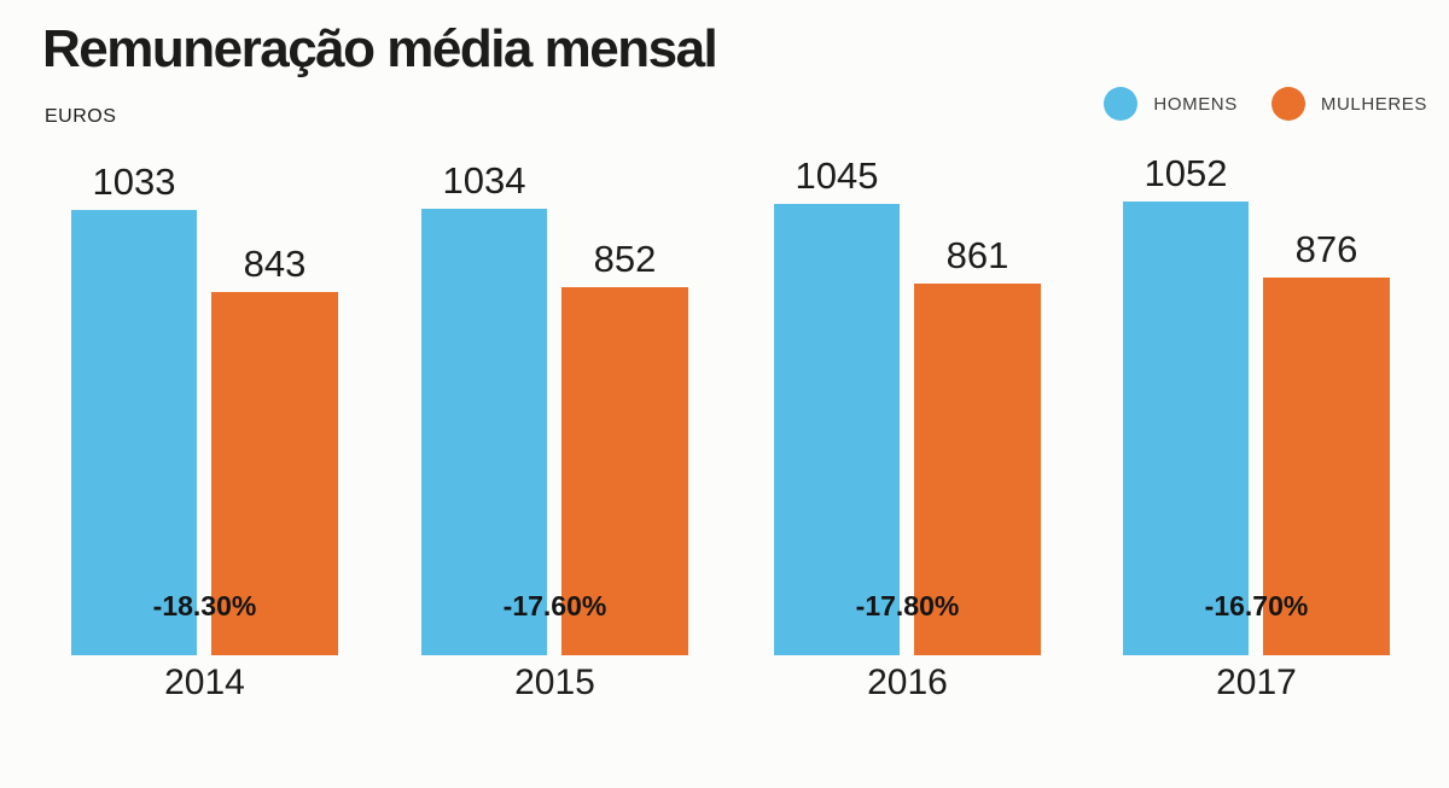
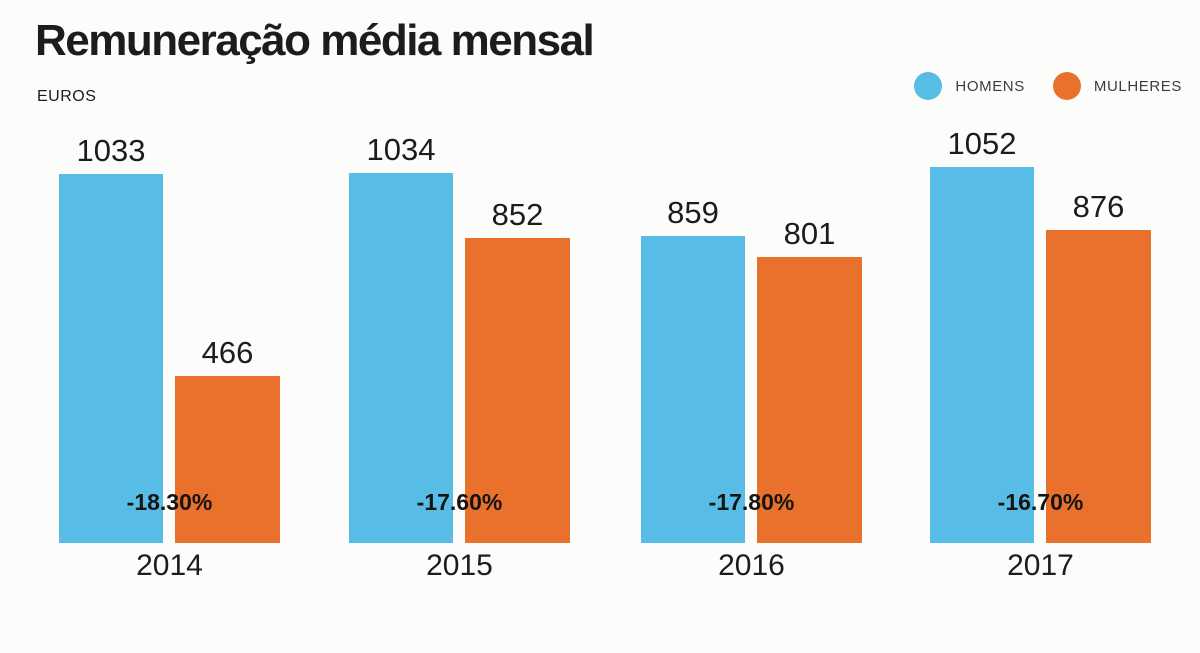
MULHERES/2014: 843 -> 466
HOMENS/2016: 1045 -> 859
MULHERES/2016: 861 -> 801
